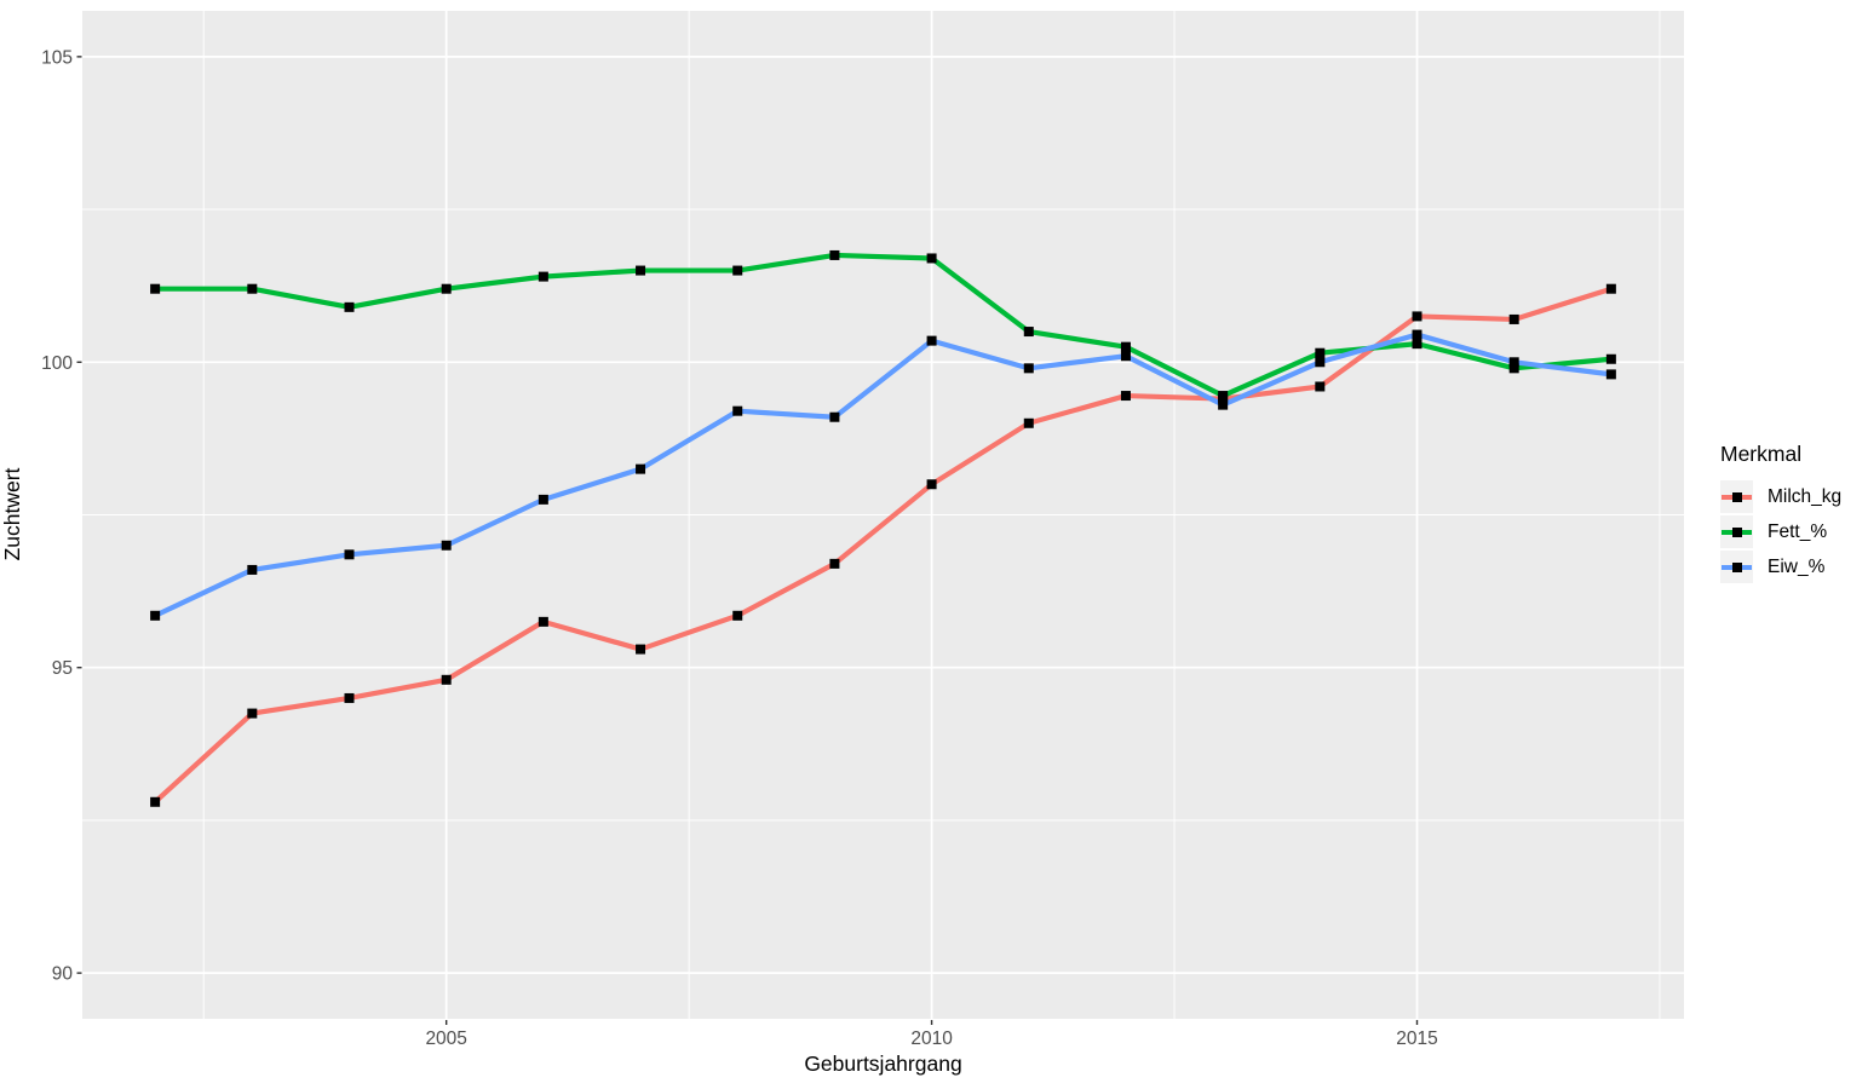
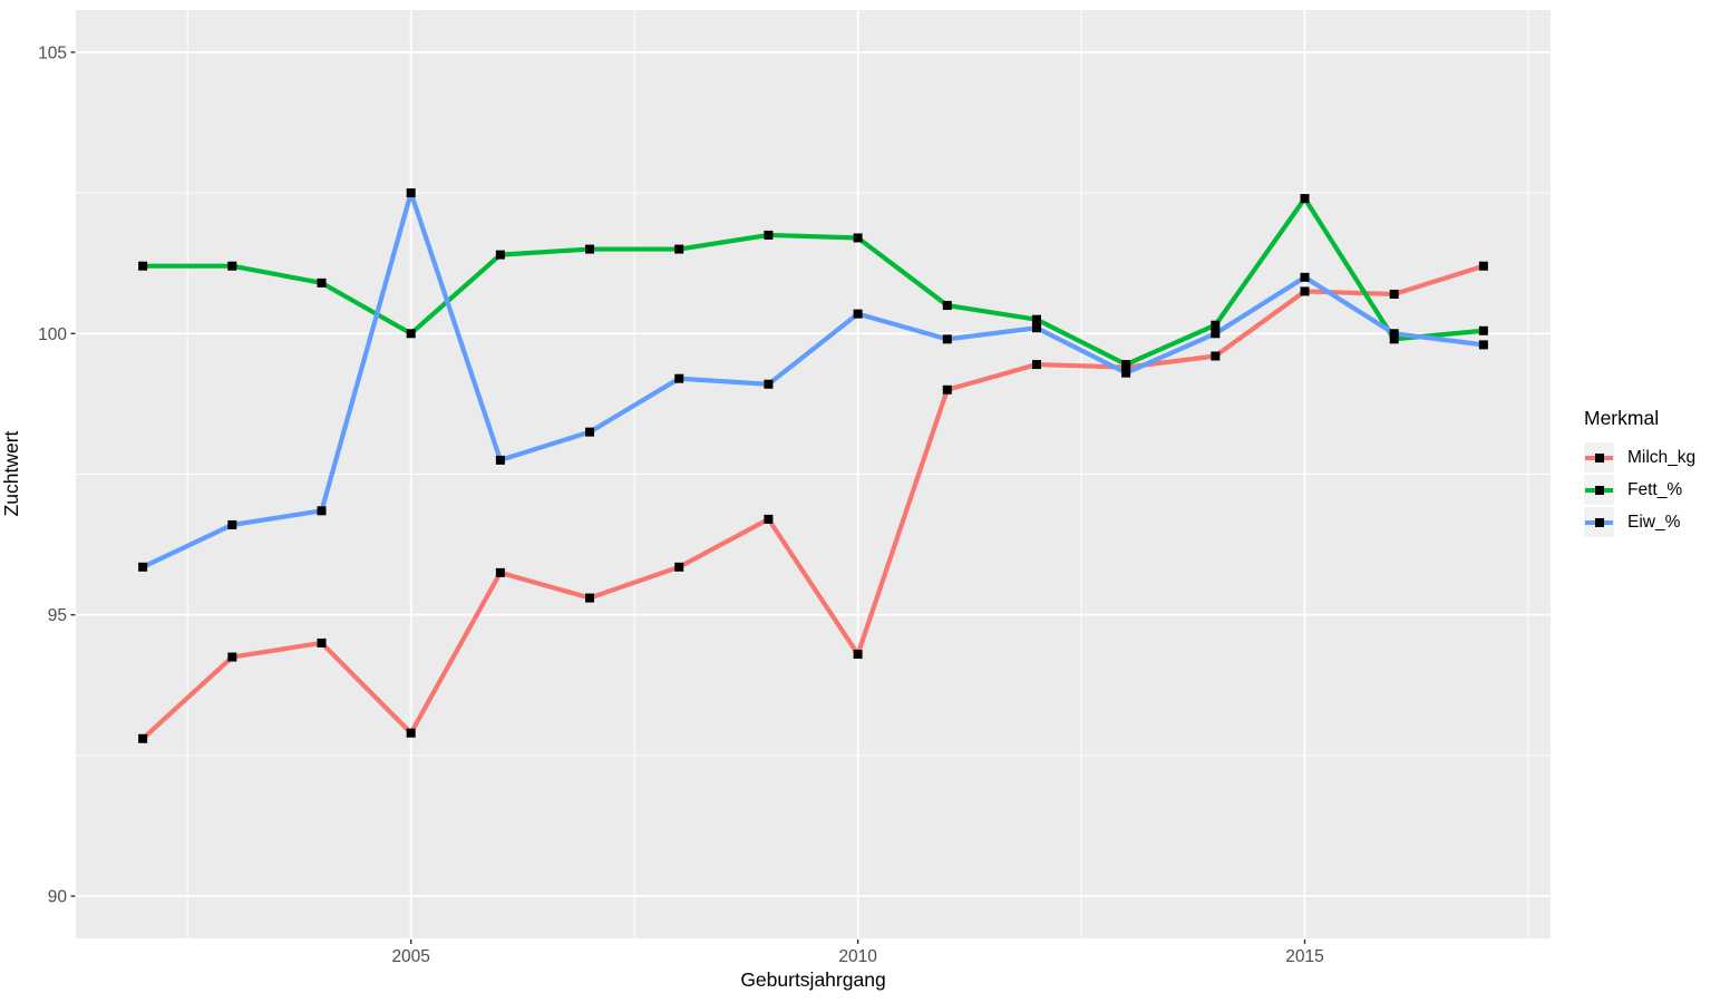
Milch_kg/2005: 94.8 -> 92.9
Fett_%/2005: 101.2 -> 100.0
Eiw_%/2005: 97.0 -> 102.5
Milch_kg/2010: 98.0 -> 94.3
Fett_%/2015: 100.3 -> 102.4
Eiw_%/2015: 100.5 -> 101.0
